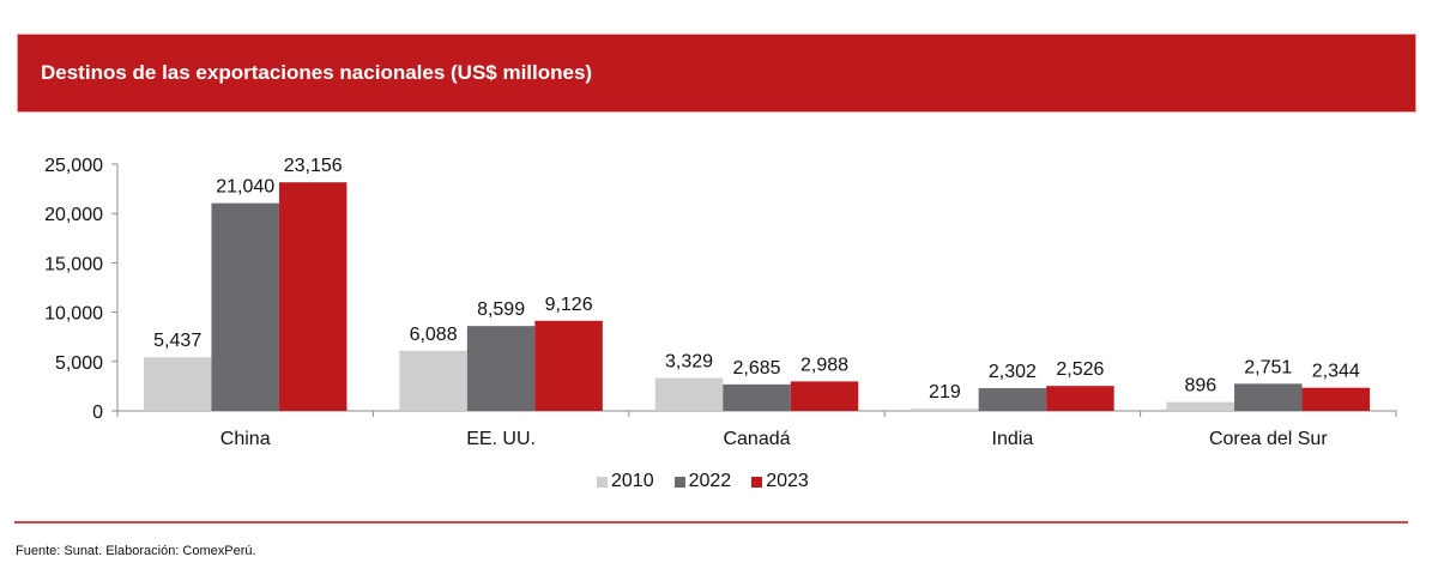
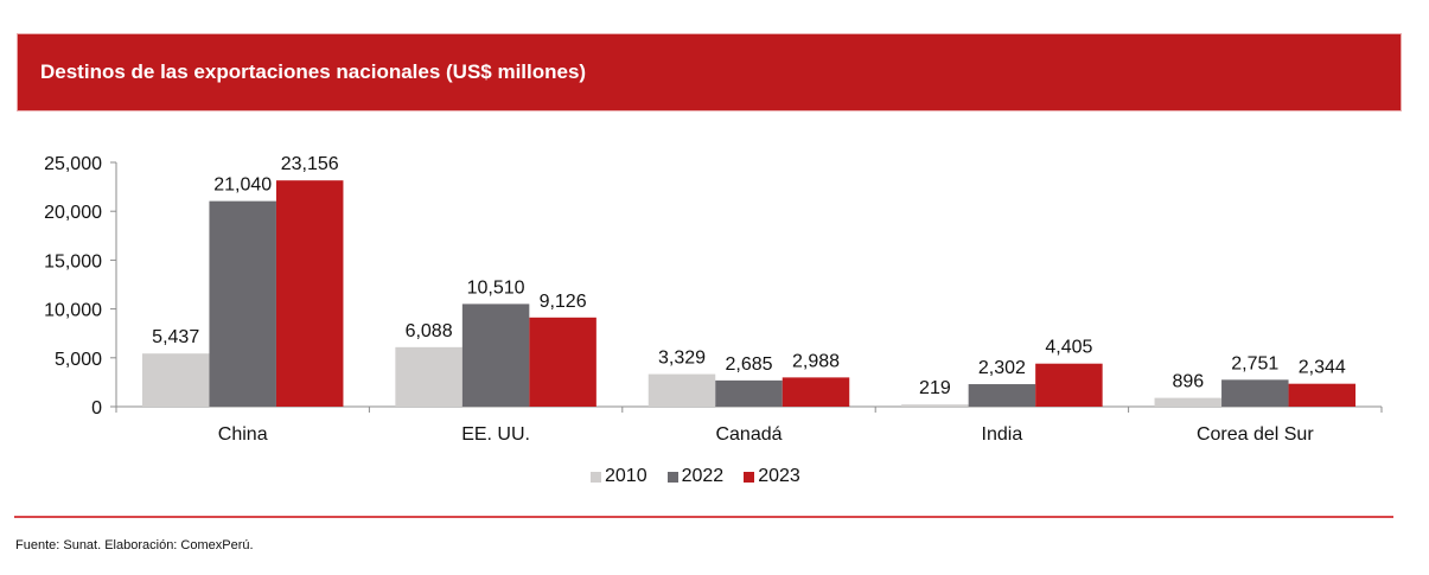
2022/EE. UU.: 8,599 -> 10,510
2023/India: 2,526 -> 4,405
